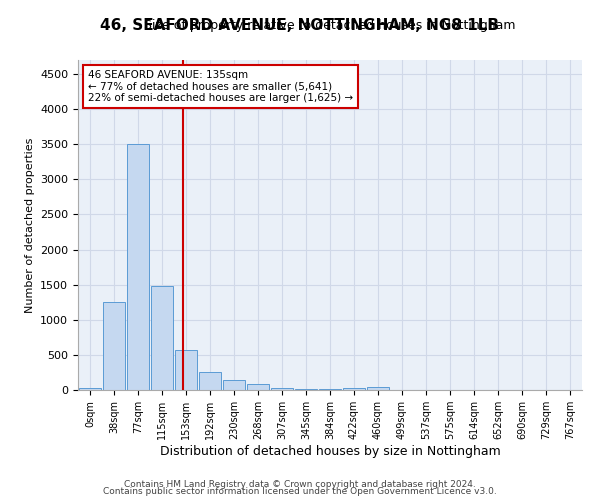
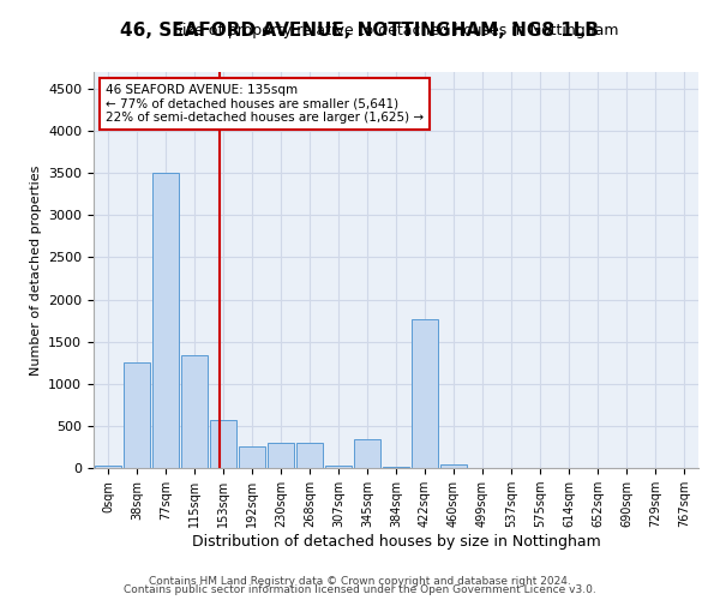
115sqm: 1480 -> 1340
230sqm: 140 -> 300
268sqm: 90 -> 300
345sqm: 20 -> 340
422sqm: 30 -> 1760
